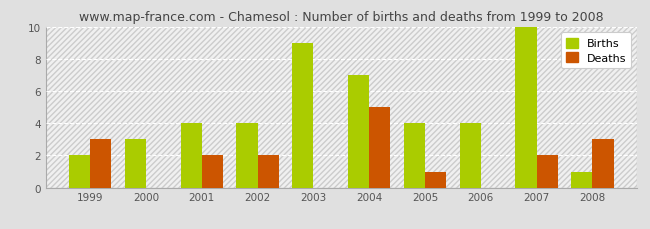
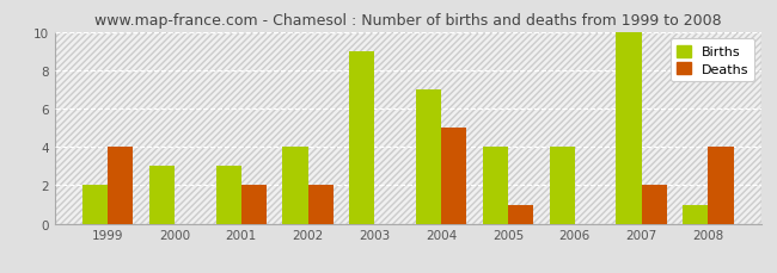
Deaths/1999: 3 -> 4
Births/2001: 4 -> 3
Deaths/2008: 3 -> 4
